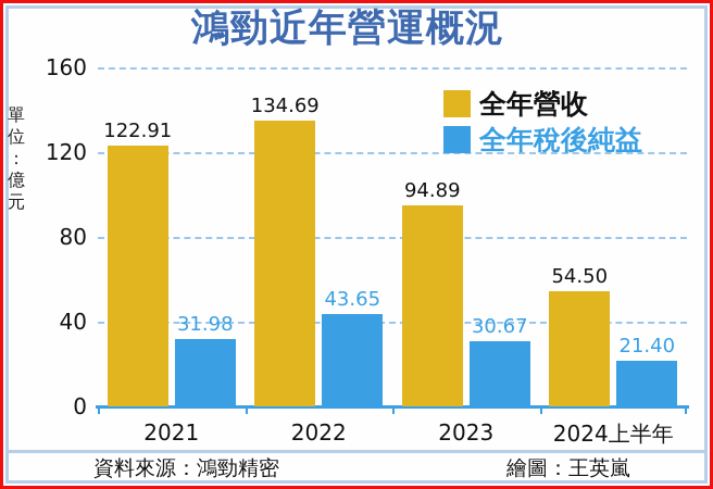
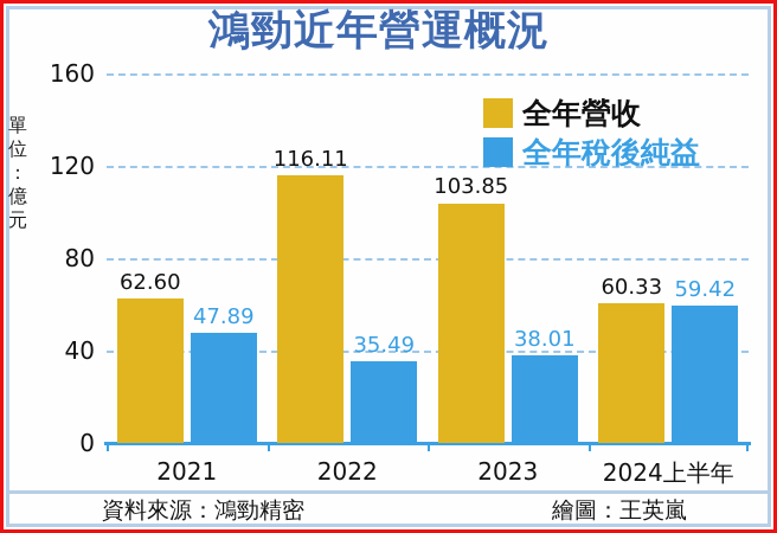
全年營收/2021: 122.91 -> 62.60
全年稅後純益/2021: 31.98 -> 47.89
全年營收/2022: 134.69 -> 116.11
全年稅後純益/2022: 43.65 -> 35.49
全年營收/2023: 94.89 -> 103.85
全年稅後純益/2023: 30.67 -> 38.01
全年營收/2024上半年: 54.50 -> 60.33
全年稅後純益/2024上半年: 21.40 -> 59.42
